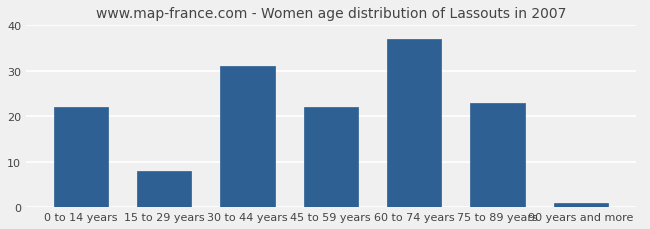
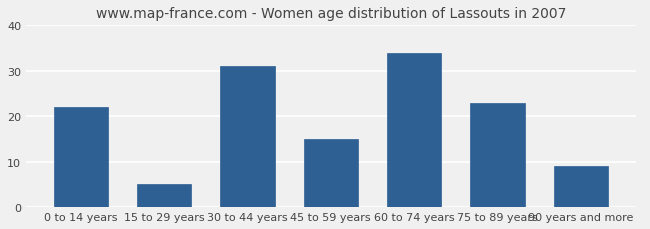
15 to 29 years: 8 -> 5
45 to 59 years: 22 -> 15
60 to 74 years: 37 -> 34
90 years and more: 1 -> 9
